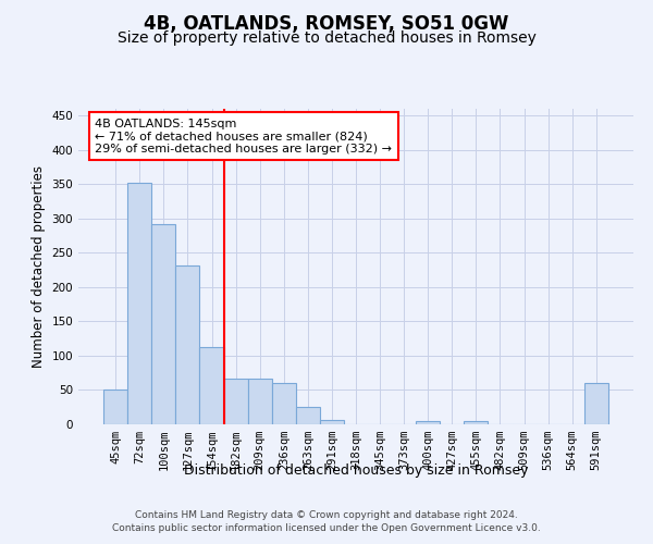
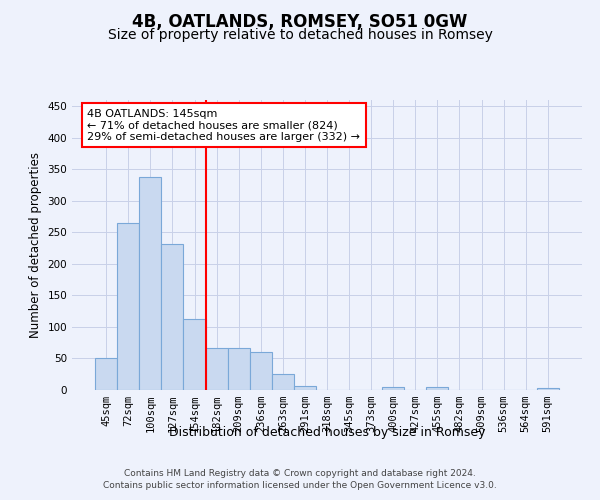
72sqm: 352 -> 265
100sqm: 292 -> 338
591sqm: 60 -> 3
